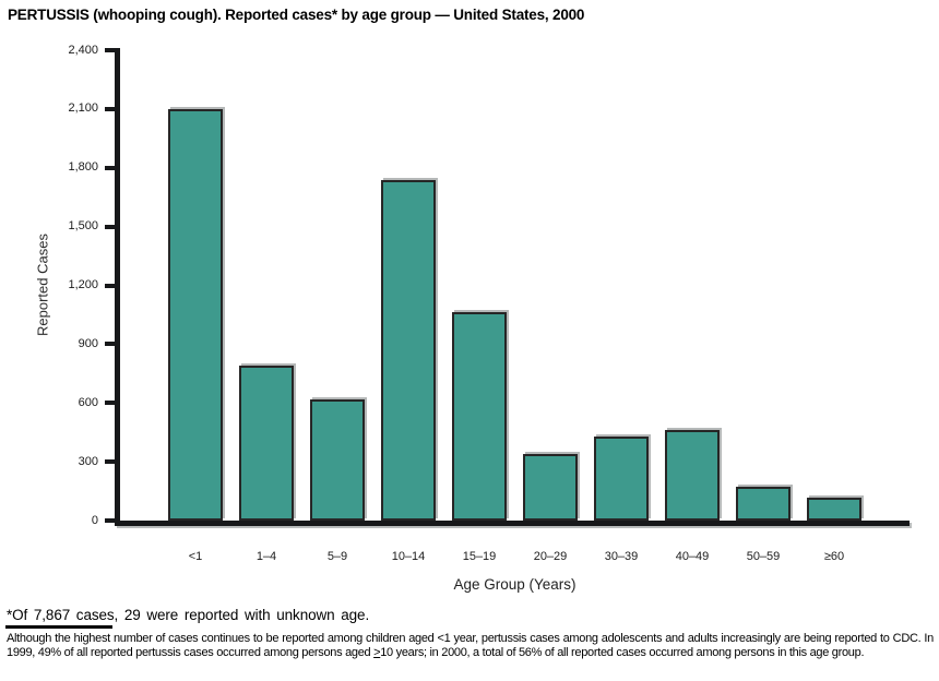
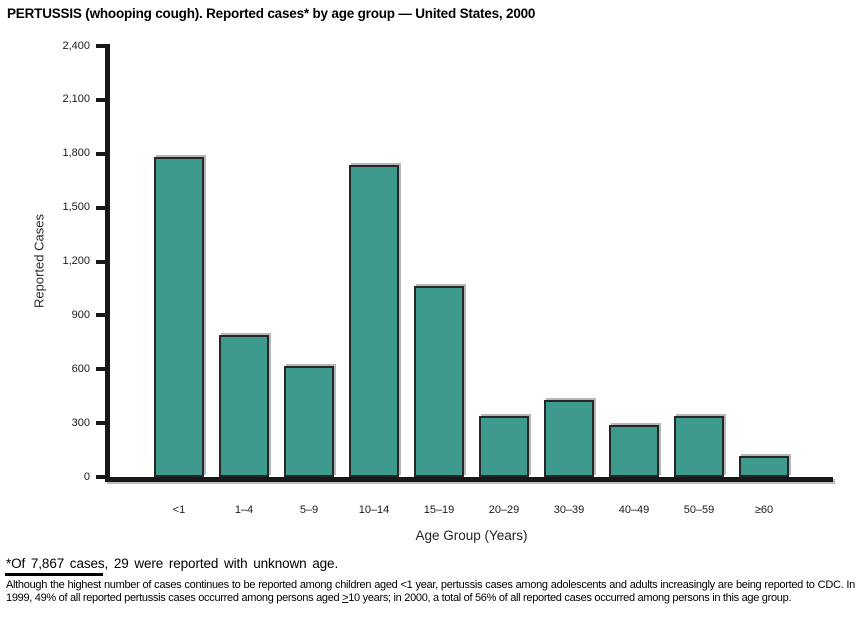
<1: 2100 -> 1780
40–49: 460 -> 290
50–59: 170 -> 340
